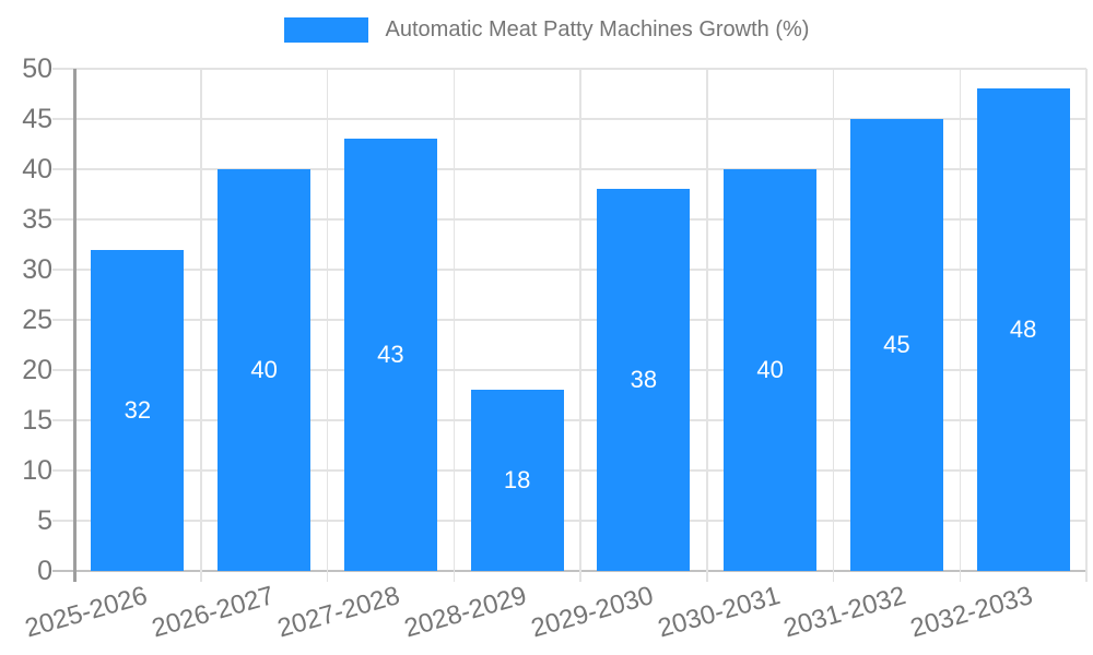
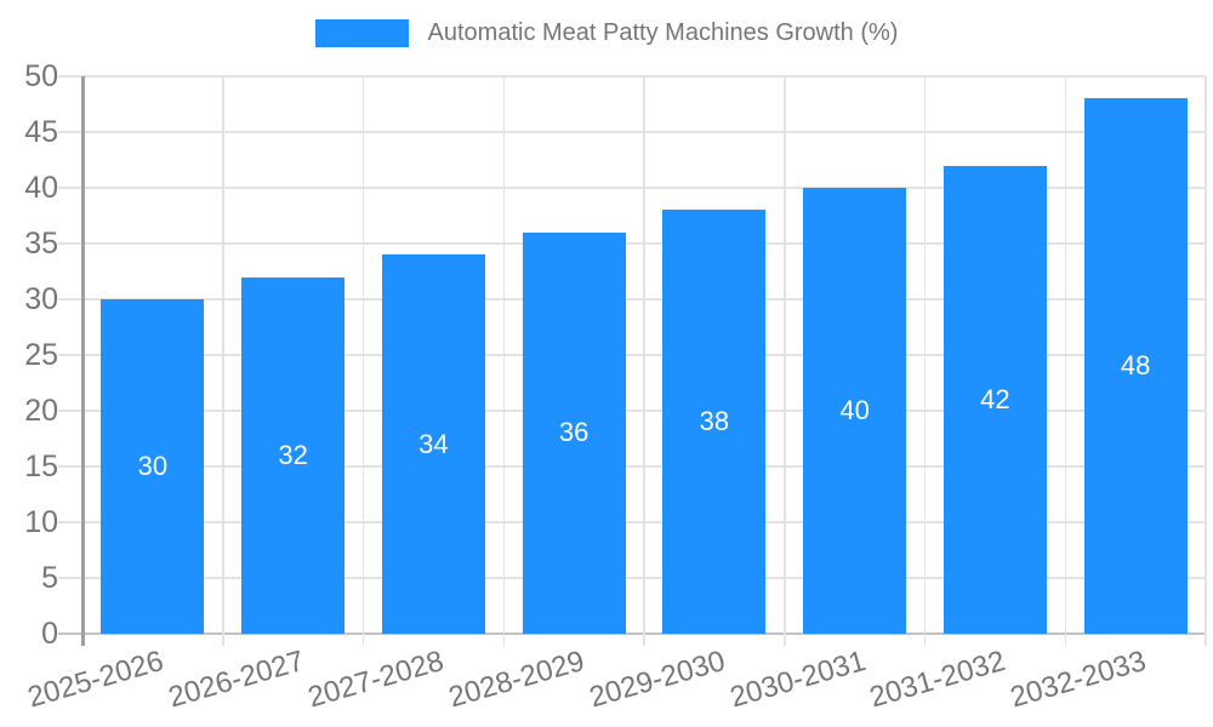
2025-2026: 32 -> 30
2026-2027: 40 -> 32
2027-2028: 43 -> 34
2028-2029: 18 -> 36
2031-2032: 45 -> 42
